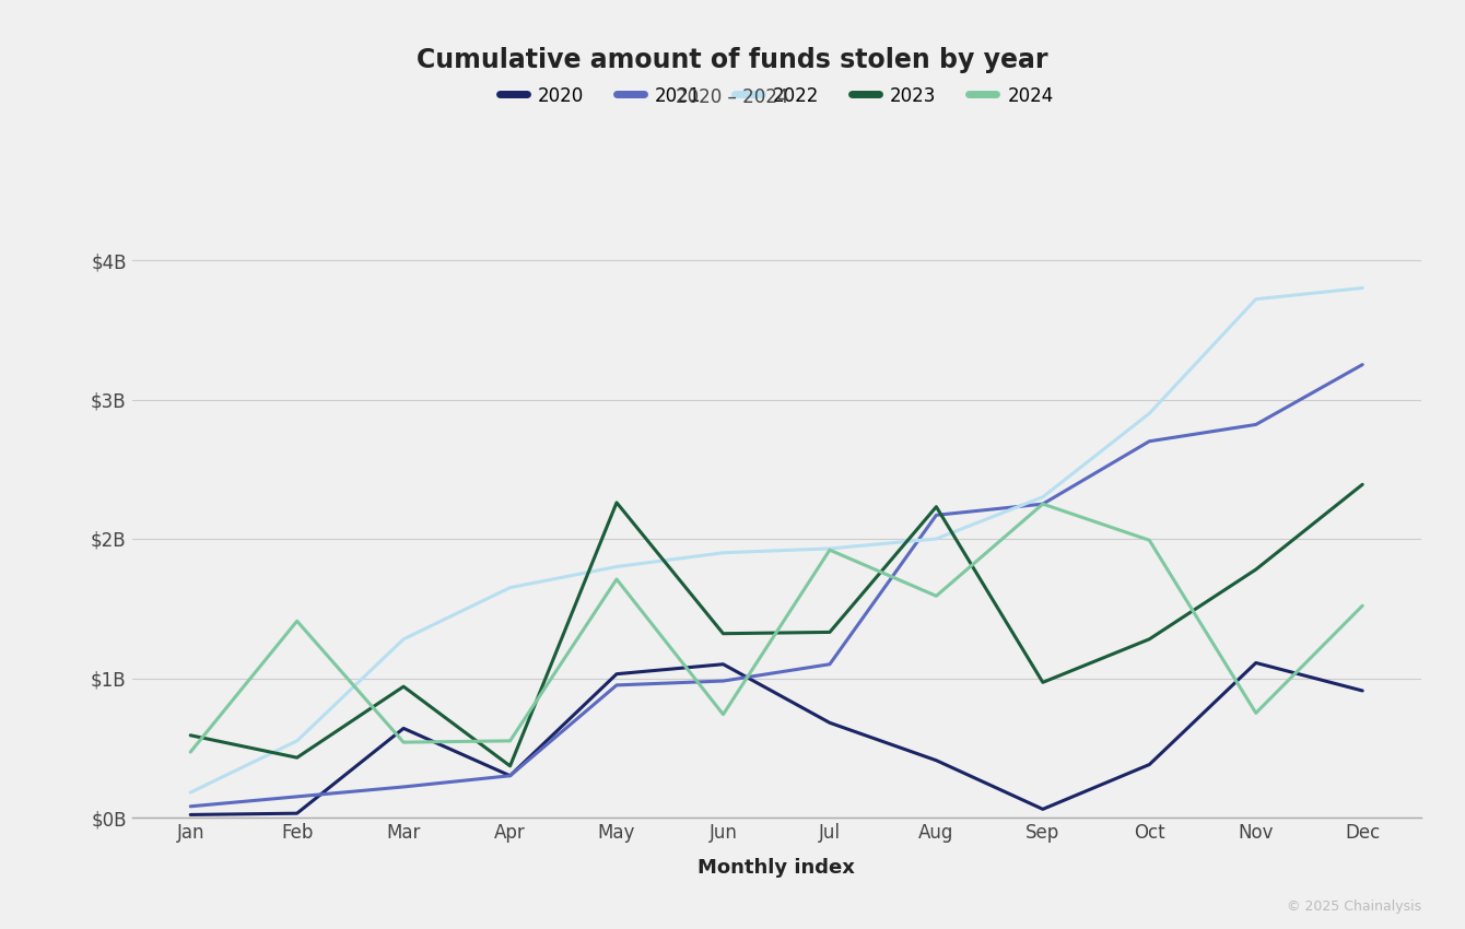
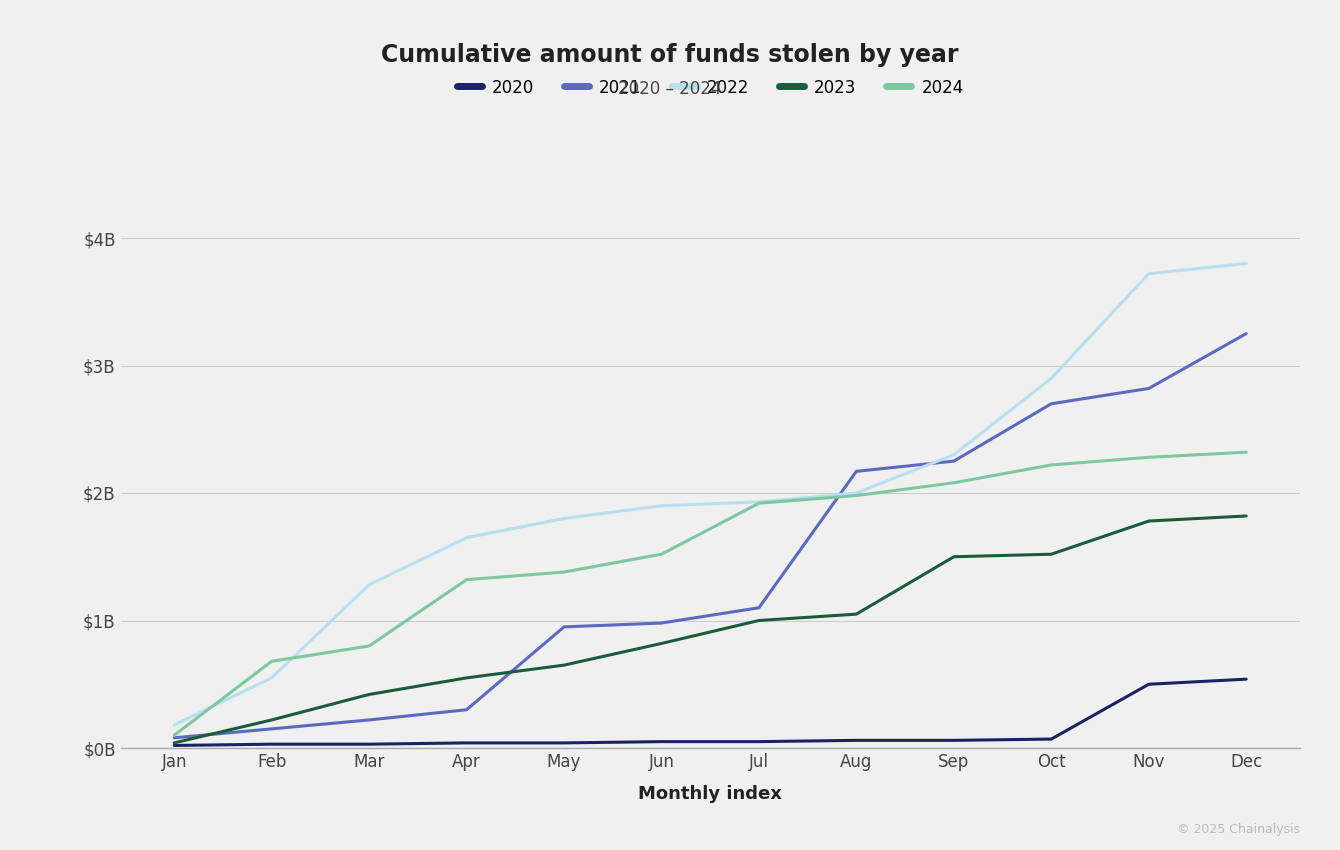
2023/Jan: $0.59B -> $0.04B
2024/Jan: $0.47B -> $0.10B
2023/Feb: $0.43B -> $0.22B
2024/Feb: $1.41B -> $0.68B
2020/Mar: $0.64B -> $0.03B
2023/Mar: $0.94B -> $0.42B
2024/Mar: $0.54B -> $0.80B
2020/Apr: $0.30B -> $0.04B
2023/Apr: $0.37B -> $0.55B
2024/Apr: $0.55B -> $1.32B
2020/May: $1.03B -> $0.04B
2023/May: $2.26B -> $0.65B
2024/May: $1.71B -> $1.38B
2020/Jun: $1.10B -> $0.05B
2023/Jun: $1.32B -> $0.82B
2024/Jun: $0.74B -> $1.52B
2020/Jul: $0.68B -> $0.05B
2023/Jul: $1.33B -> $1.00B
2020/Aug: $0.41B -> $0.06B
2023/Aug: $2.23B -> $1.05B
2024/Aug: $1.59B -> $1.98B
2023/Sep: $0.97B -> $1.50B
2024/Sep: $2.25B -> $2.08B
2020/Oct: $0.38B -> $0.07B
2023/Oct: $1.28B -> $1.52B
2024/Oct: $1.99B -> $2.22B
2020/Nov: $1.11B -> $0.50B
2024/Nov: $0.75B -> $2.28B
2020/Dec: $0.91B -> $0.54B
2023/Dec: $2.39B -> $1.82B
2024/Dec: $1.52B -> $2.32B
